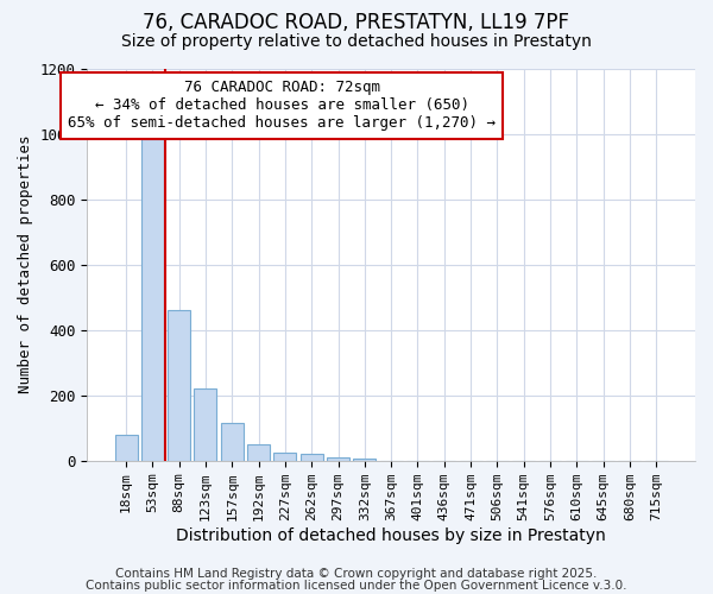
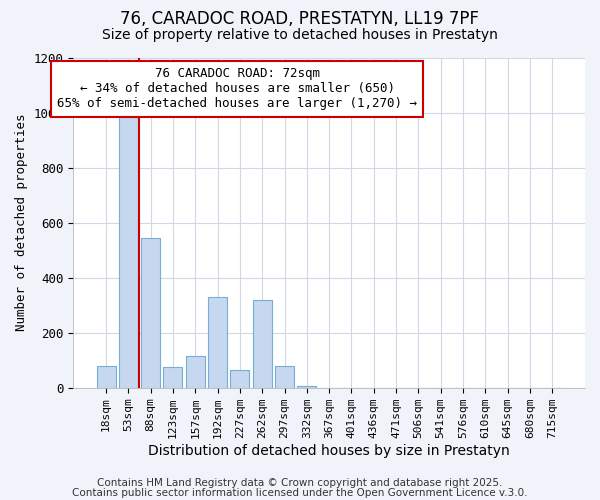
88sqm: 460 -> 545
123sqm: 220 -> 75
192sqm: 50 -> 330
227sqm: 25 -> 65
262sqm: 20 -> 320
297sqm: 10 -> 80
